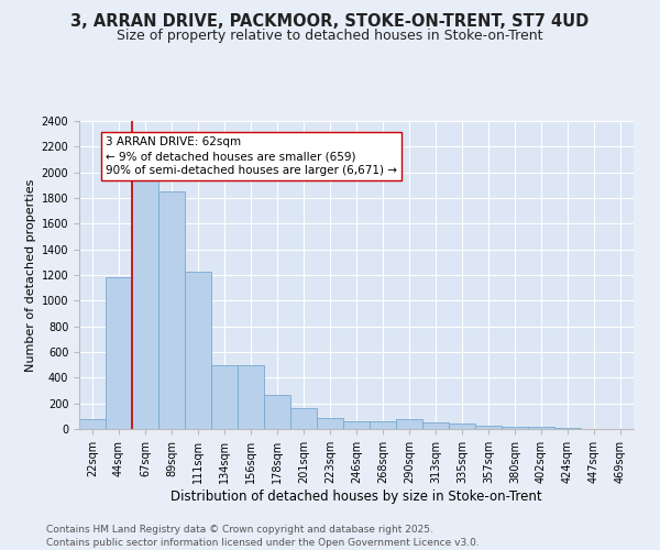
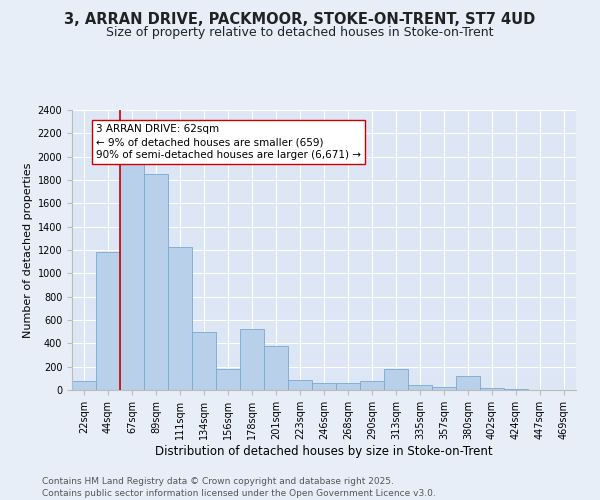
156sqm: 500 -> 180
178sqm: 270 -> 520
201sqm: 160 -> 380
313sqm: 50 -> 180
380sqm: 20 -> 120
